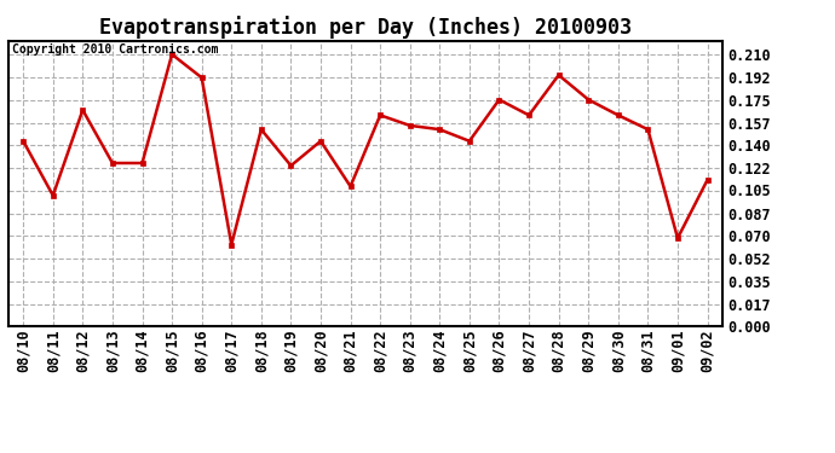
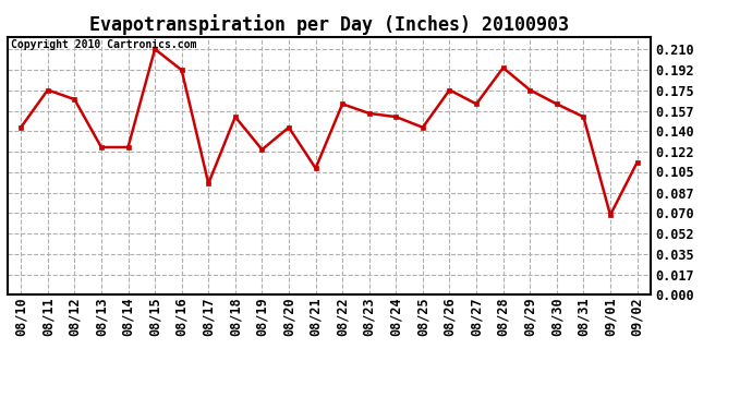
08/11: 0.101 -> 0.175
08/17: 0.063 -> 0.095
